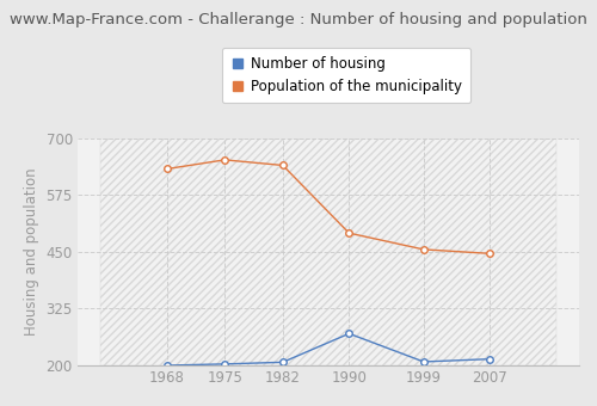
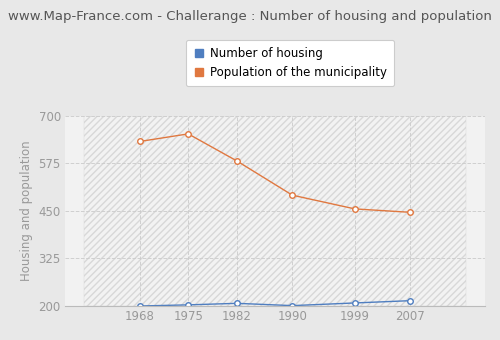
Population of the municipality/1982: 640 -> 581
Number of housing/1990: 270 -> 201
